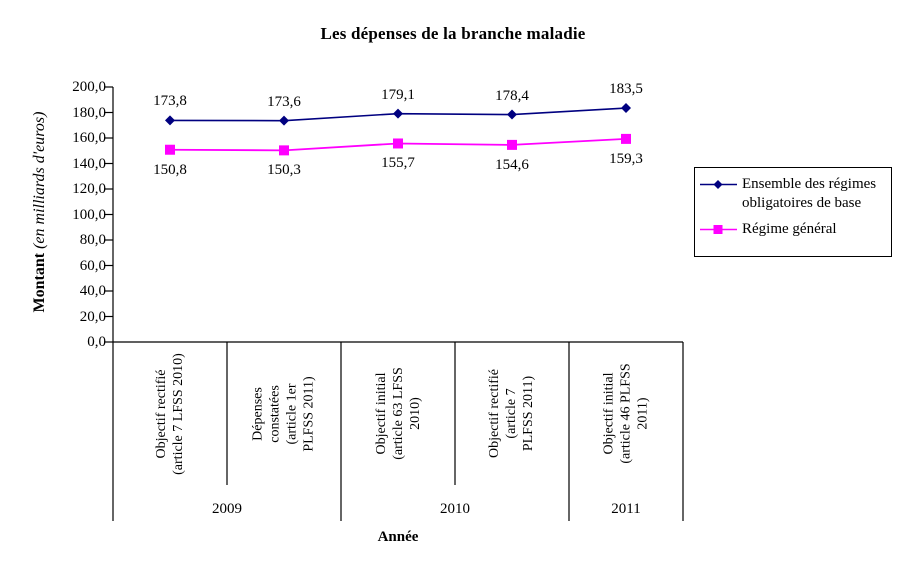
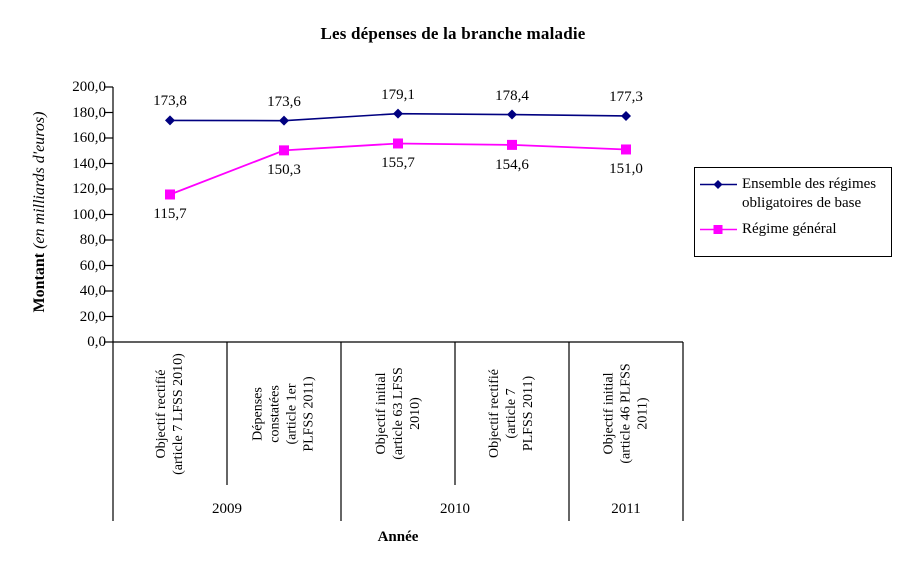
Régime général/Objectif rectifié (article 7 LFSS 2010): 150,8 -> 115,7
Ensemble des régimes obligatoires de base/Objectif initial (article 46 PLFSS 2011): 183,5 -> 177,3
Régime général/Objectif initial (article 46 PLFSS 2011): 159,3 -> 151,0
